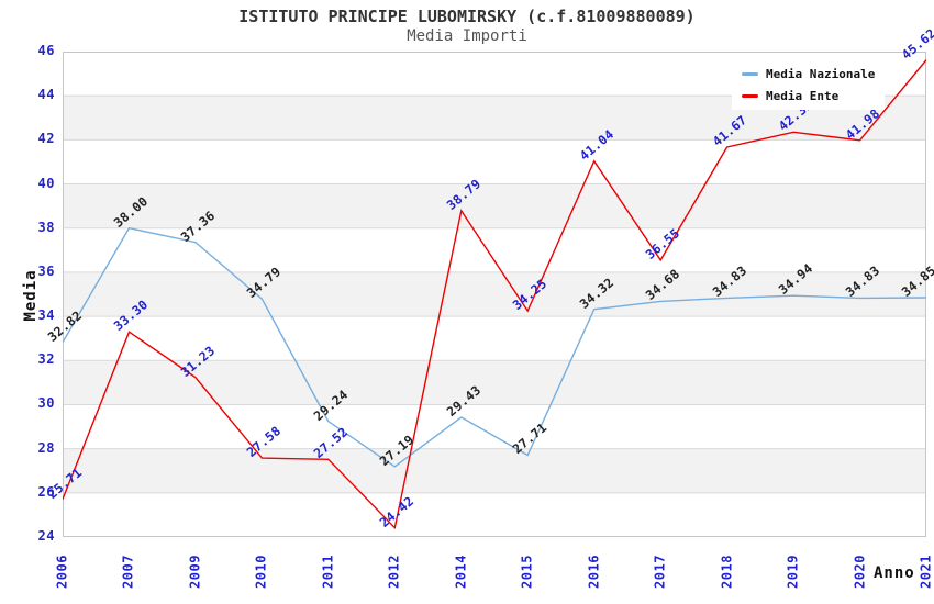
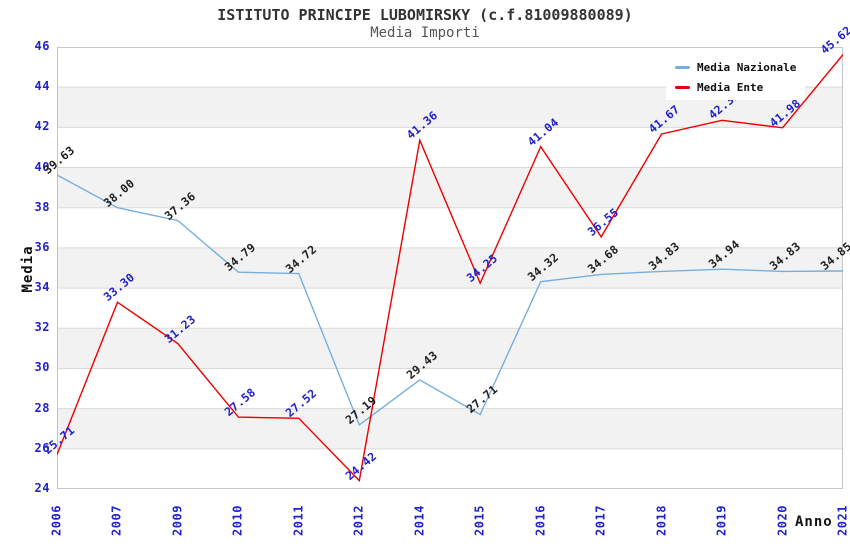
Media Nazionale/2006: 32.82 -> 39.63
Media Nazionale/2011: 29.24 -> 34.72
Media Ente/2014: 38.79 -> 41.36
